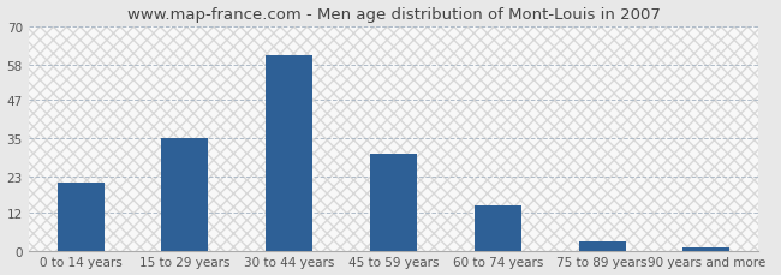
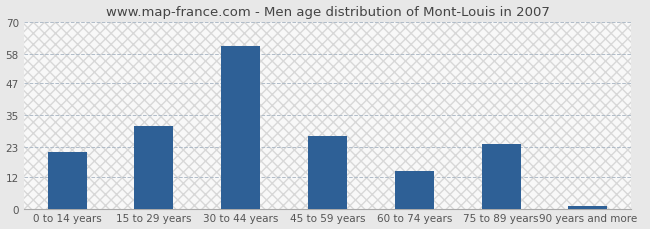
15 to 29 years: 35 -> 31
45 to 59 years: 30 -> 27
75 to 89 years: 3 -> 24
